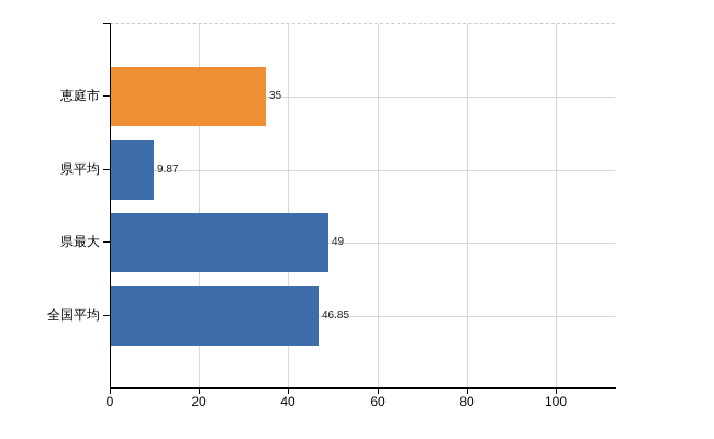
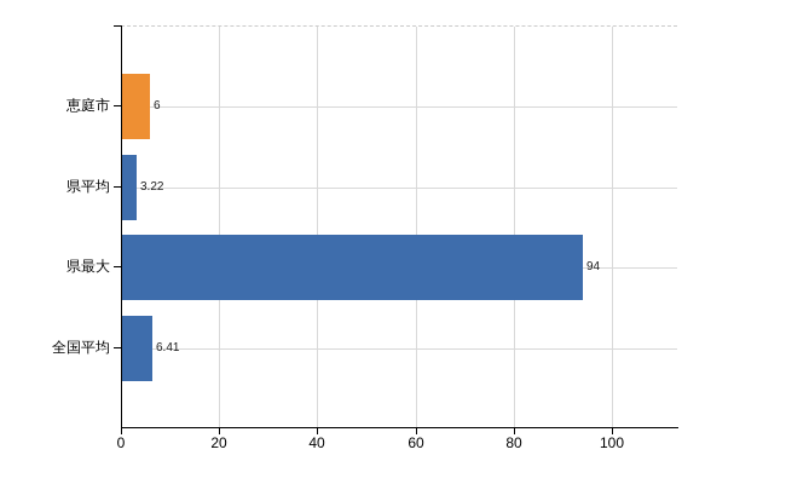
恵庭市: 35 -> 6
県平均: 9.87 -> 3.22
県最大: 49 -> 94
全国平均: 46.85 -> 6.41
